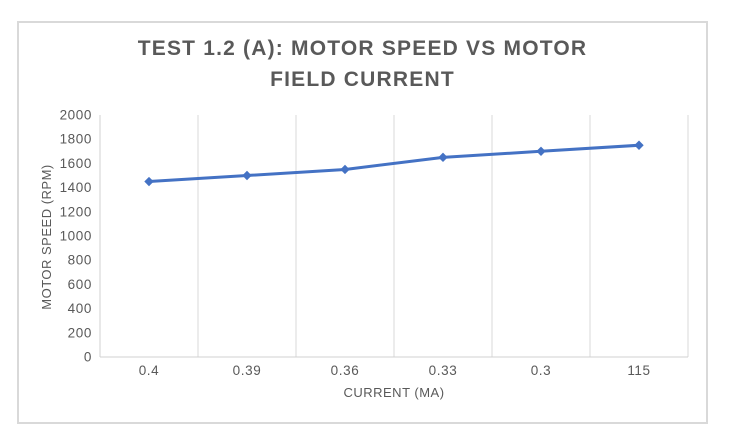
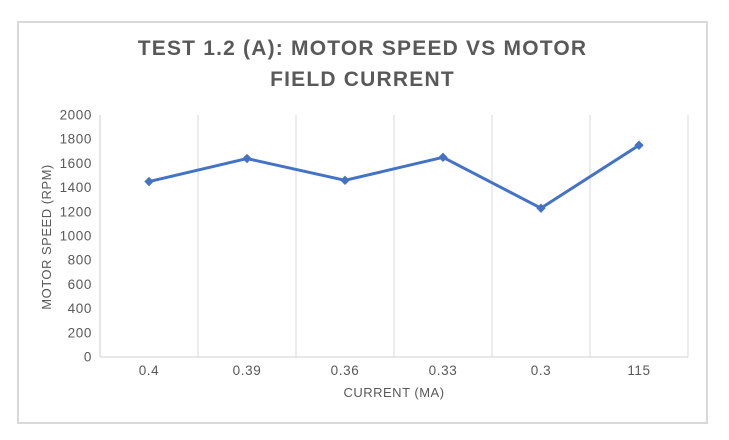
0.39: 1500 -> 1640
0.36: 1550 -> 1460
0.3: 1700 -> 1230
